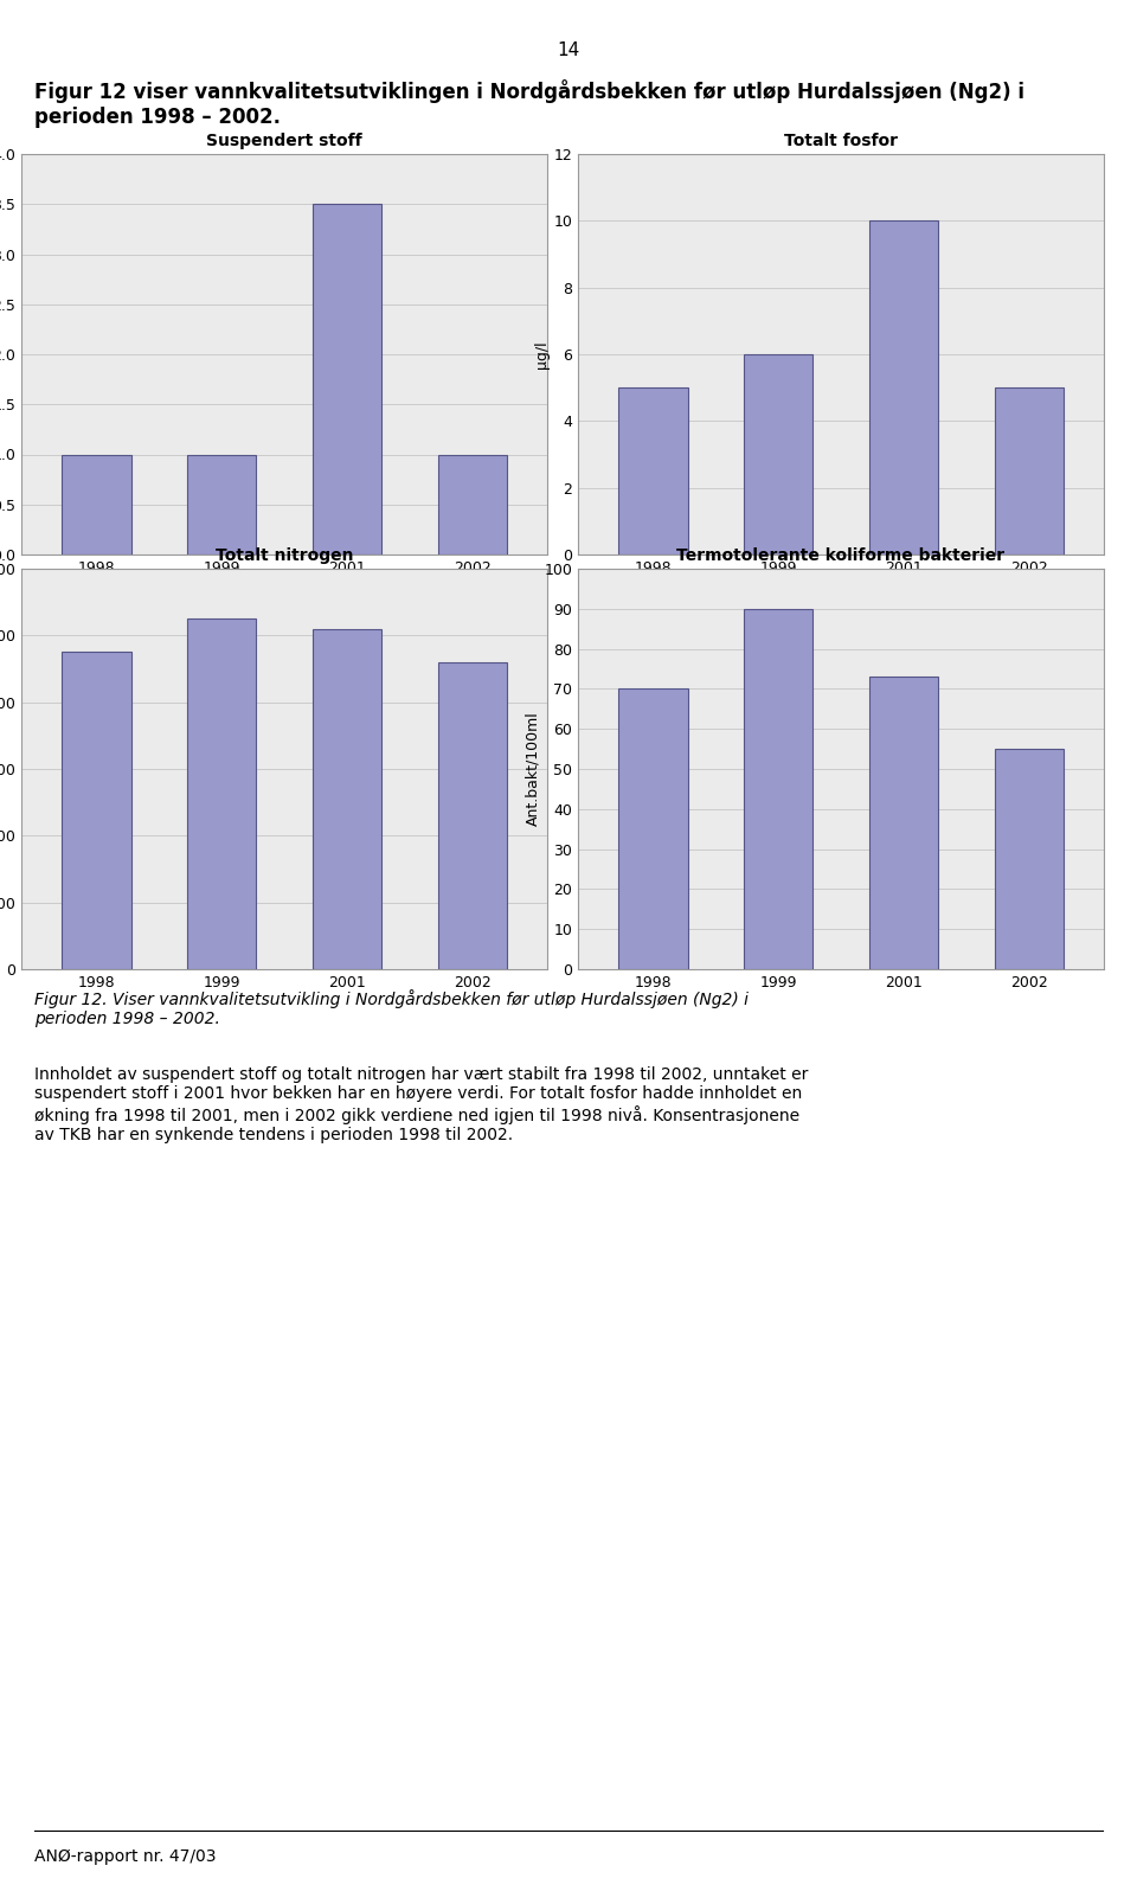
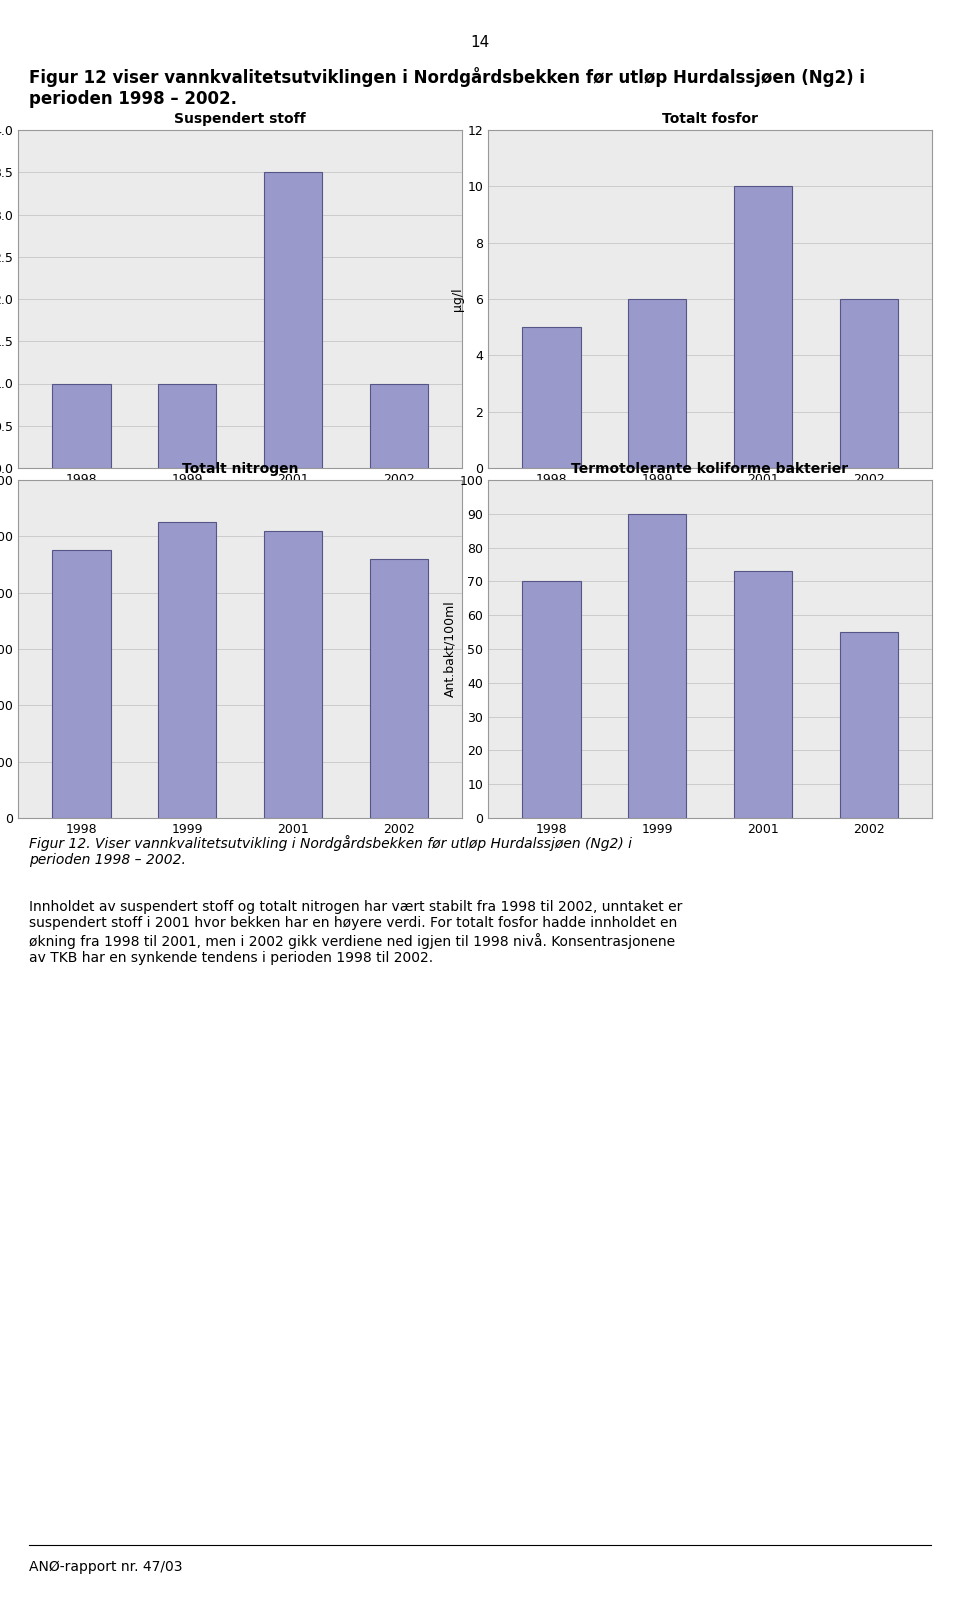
Totalt fosfor/2002: 5 -> 6
